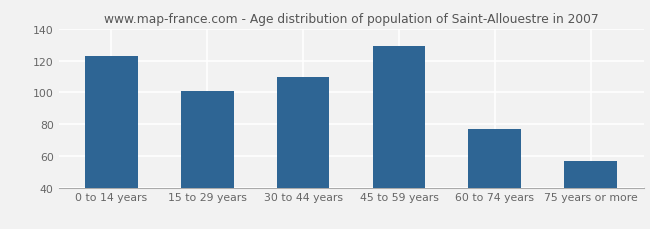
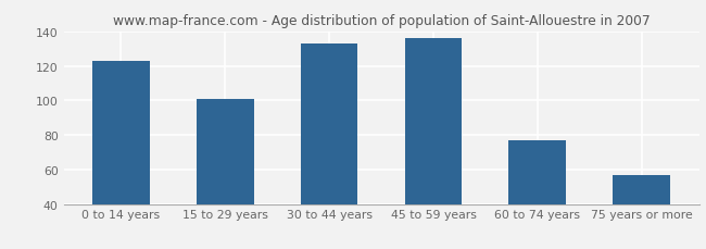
30 to 44 years: 110 -> 133
45 to 59 years: 129 -> 136
